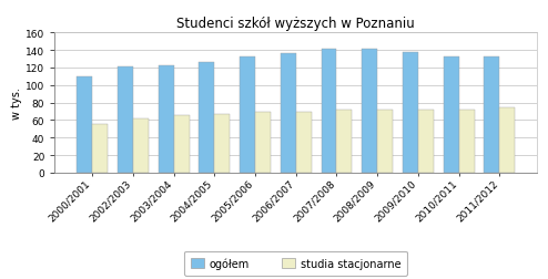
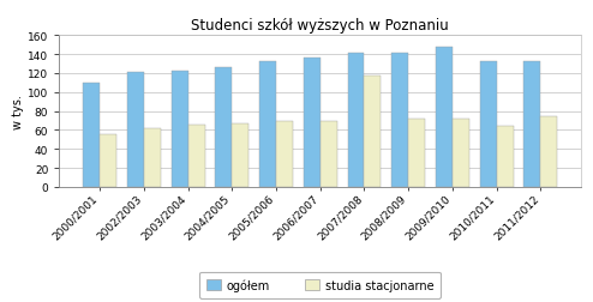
studia stacjonarne/2007/2008: 72 -> 118
ogółem/2009/2010: 138 -> 148
studia stacjonarne/2010/2011: 72 -> 64
